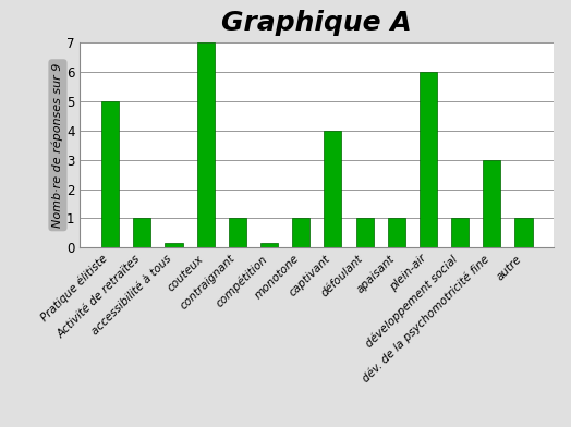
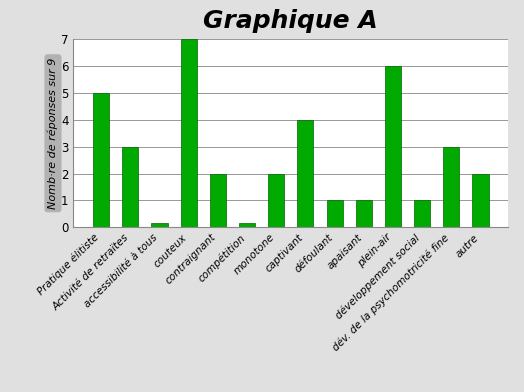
Activité de retraïtes: 1.00 -> 3.00
contraignant: 1.00 -> 2.00
monotone: 1.00 -> 2.00
autre: 1.00 -> 2.00
